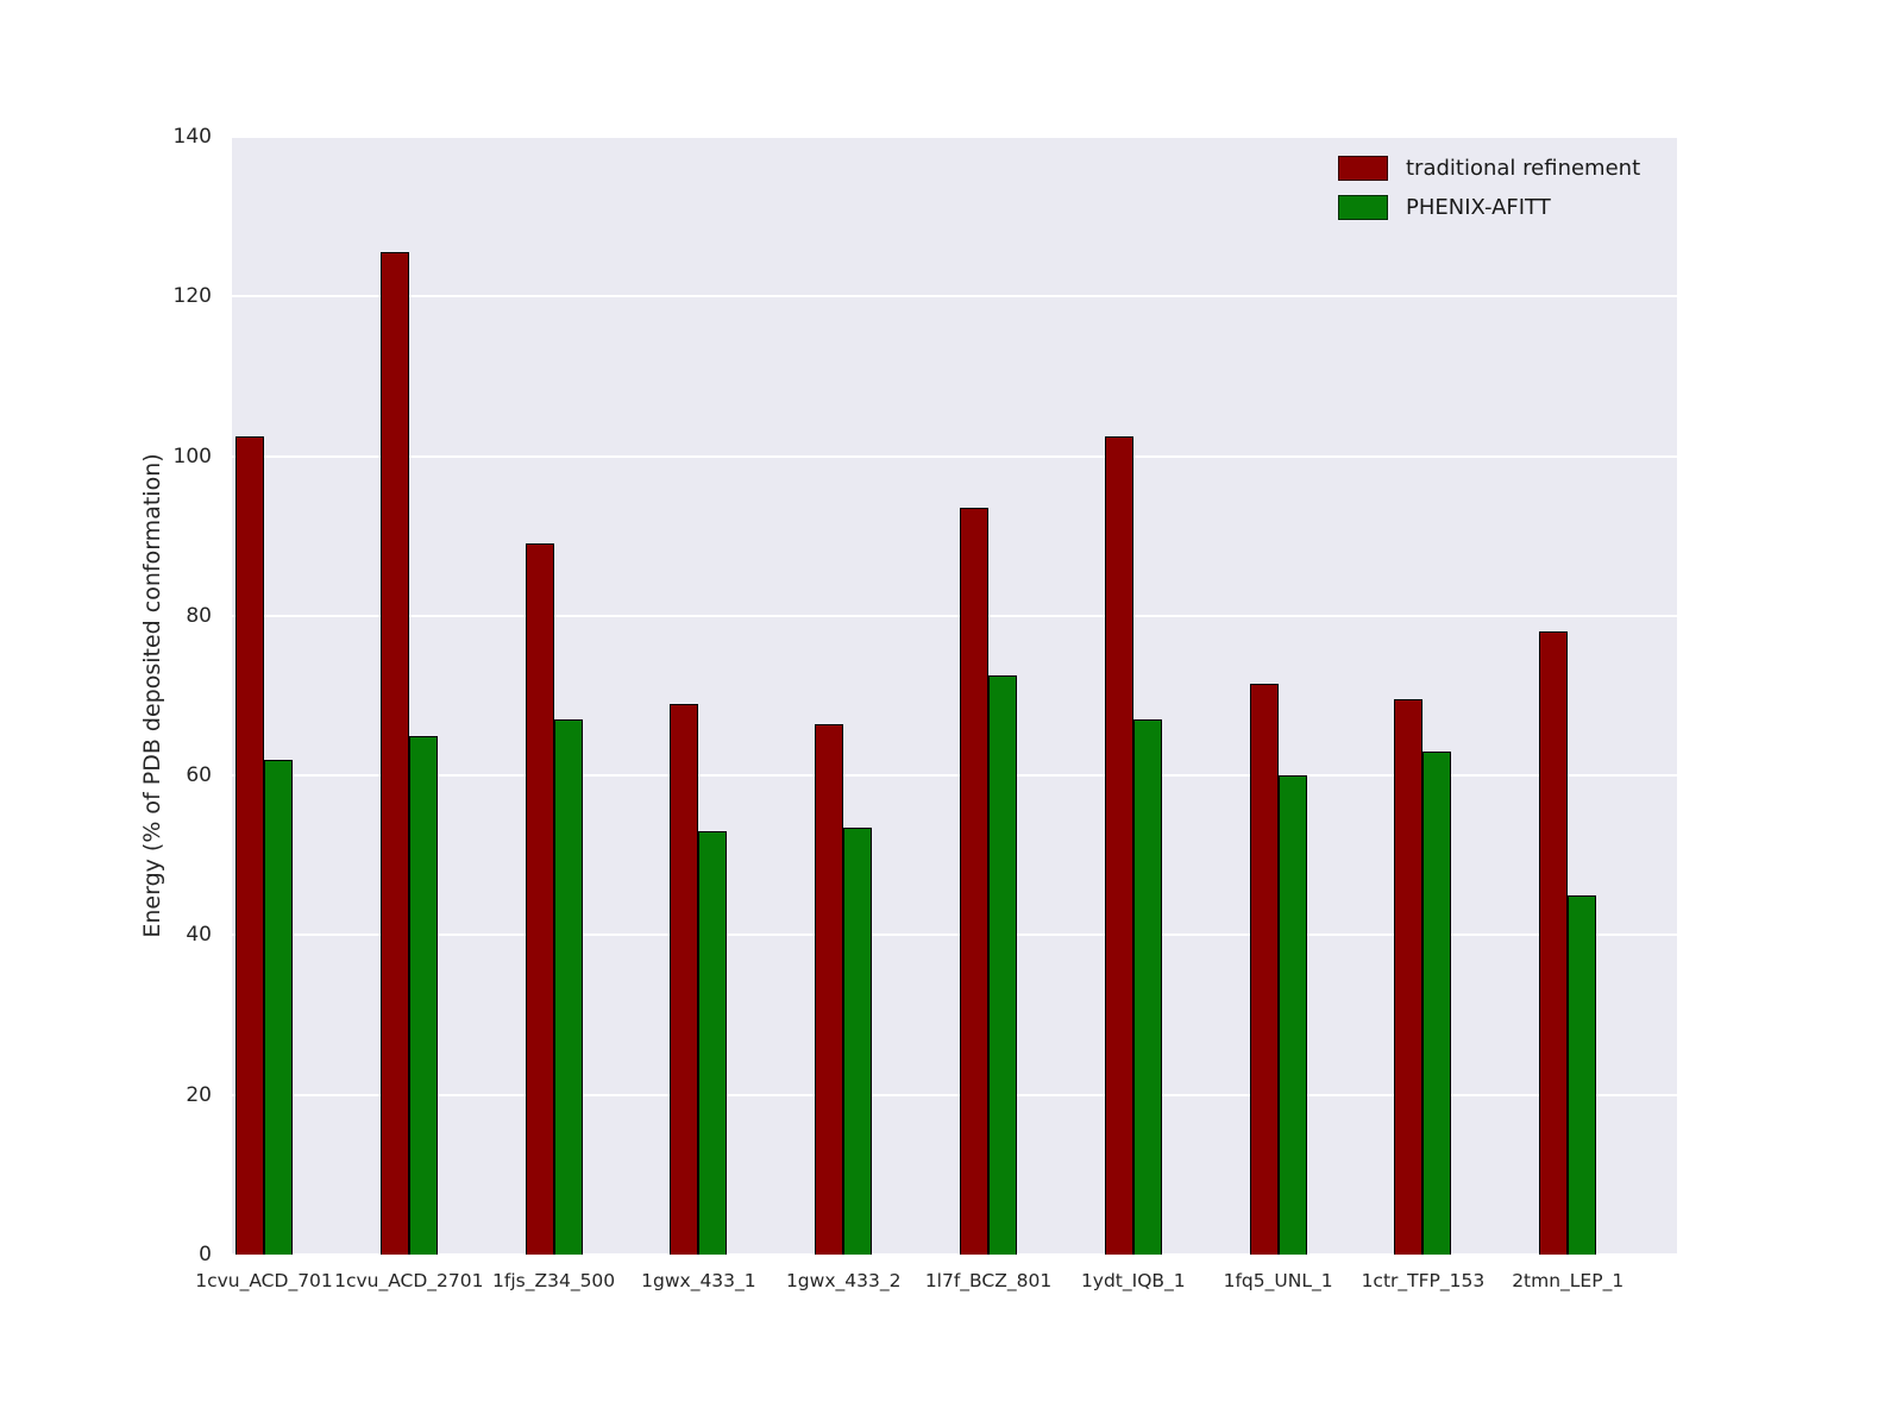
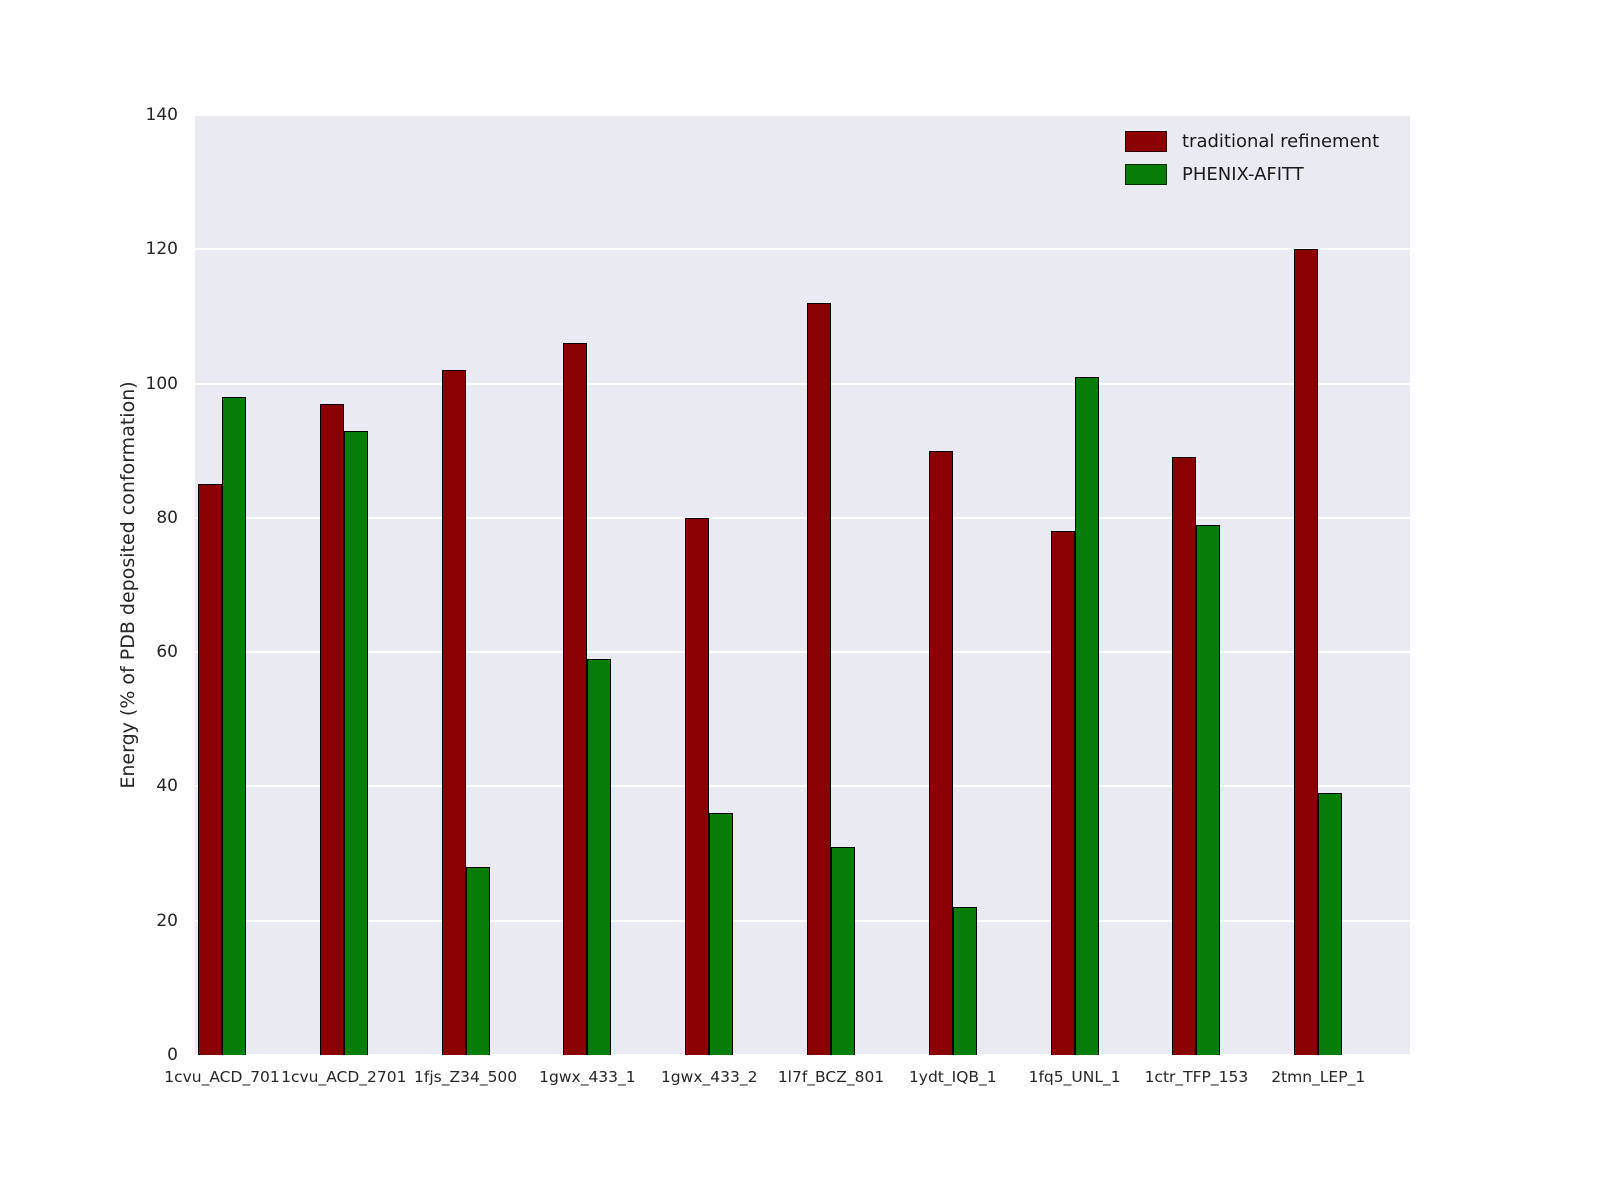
traditional refinement/1cvu_ACD_701: 102 -> 85
PHENIX-AFITT/1cvu_ACD_701: 62 -> 98
traditional refinement/1cvu_ACD_2701: 126 -> 97
PHENIX-AFITT/1cvu_ACD_2701: 65 -> 93
traditional refinement/1fjs_Z34_500: 89 -> 102
PHENIX-AFITT/1fjs_Z34_500: 67 -> 28
traditional refinement/1gwx_433_1: 69 -> 106
PHENIX-AFITT/1gwx_433_1: 53 -> 59
traditional refinement/1gwx_433_2: 66 -> 80
PHENIX-AFITT/1gwx_433_2: 54 -> 36
traditional refinement/1l7f_BCZ_801: 94 -> 112
PHENIX-AFITT/1l7f_BCZ_801: 72 -> 31
traditional refinement/1ydt_IQB_1: 102 -> 90
PHENIX-AFITT/1ydt_IQB_1: 67 -> 22
traditional refinement/1fq5_UNL_1: 72 -> 78
PHENIX-AFITT/1fq5_UNL_1: 60 -> 101
traditional refinement/1ctr_TFP_153: 70 -> 89
PHENIX-AFITT/1ctr_TFP_153: 63 -> 79
traditional refinement/2tmn_LEP_1: 78 -> 120
PHENIX-AFITT/2tmn_LEP_1: 45 -> 39
